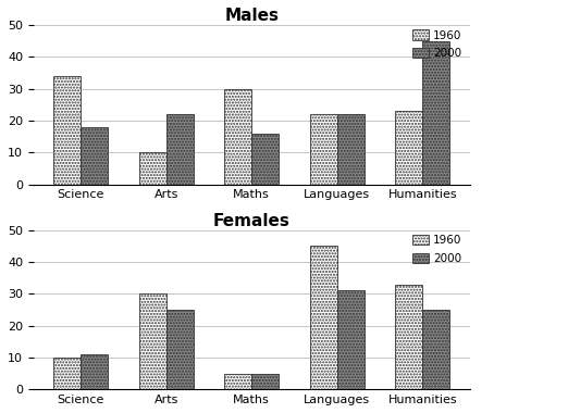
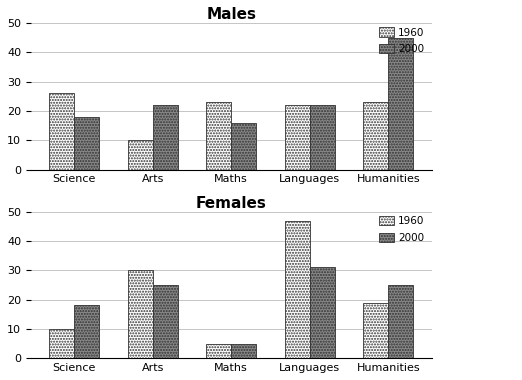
Males/1960/Science: 34 -> 26
Males/1960/Maths: 30 -> 23
Females/2000/Science: 11 -> 18
Females/1960/Languages: 45 -> 47
Females/1960/Humanities: 33 -> 19
